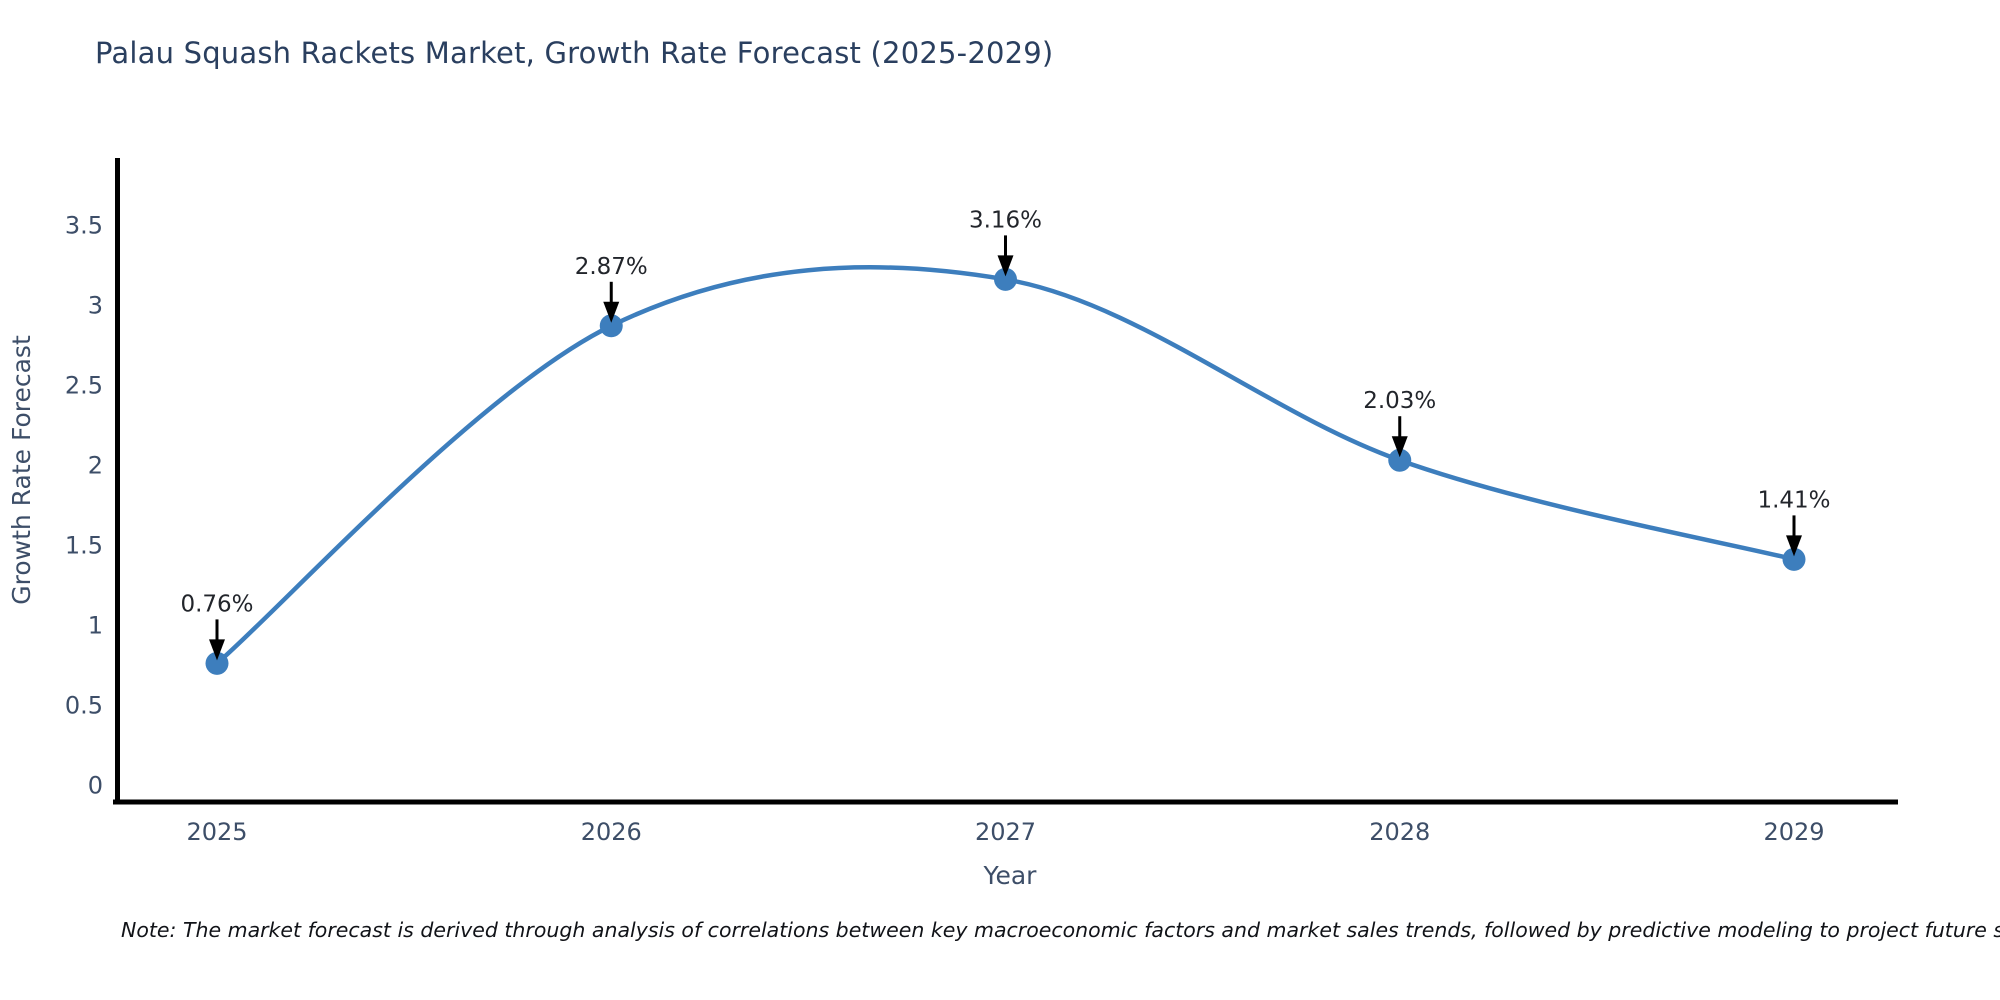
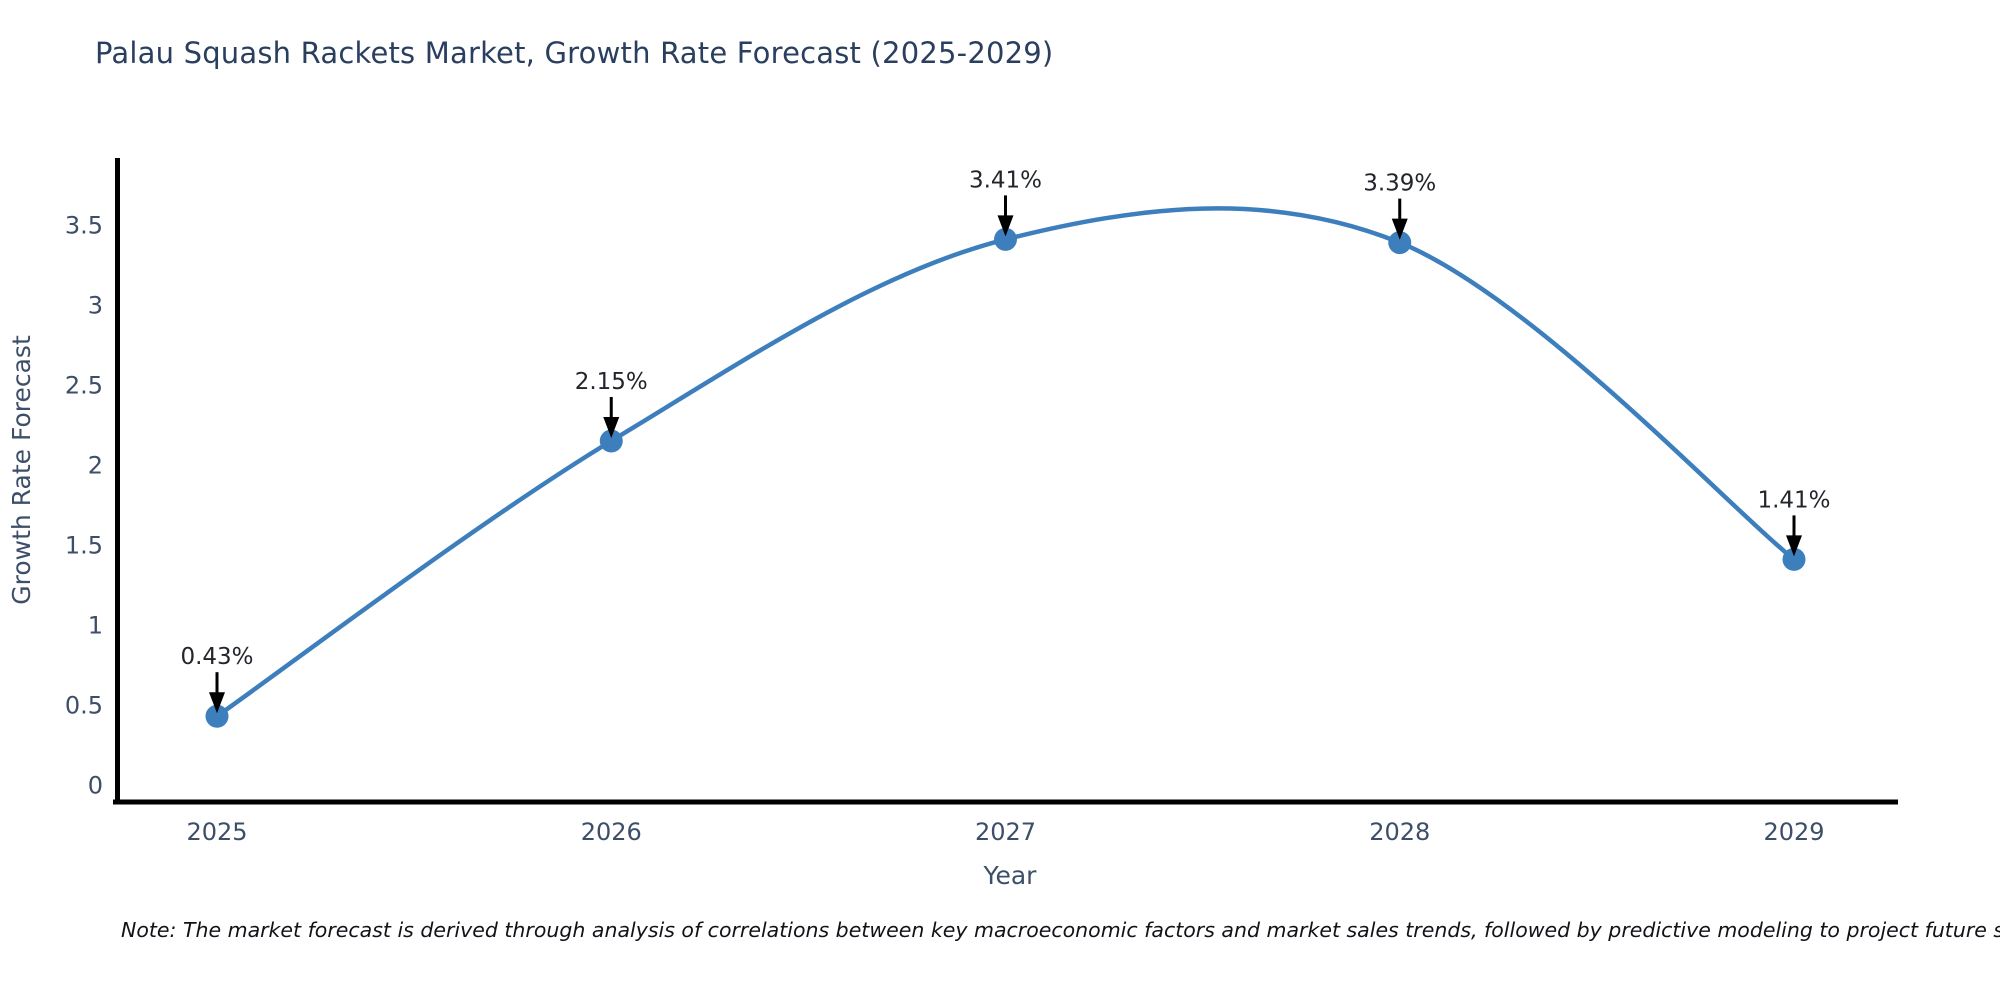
2025: 0.76% -> 0.43%
2026: 2.87% -> 2.15%
2027: 3.16% -> 3.41%
2028: 2.03% -> 3.39%
